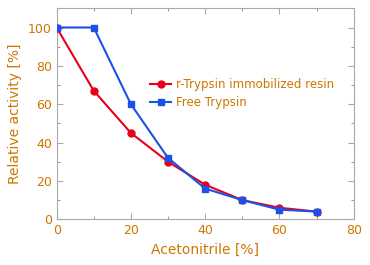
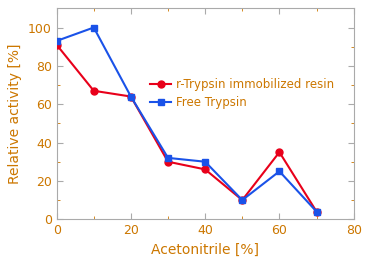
r-Trypsin immobilized resin/0: 100 -> 91
Free Trypsin/0: 100 -> 93
r-Trypsin immobilized resin/20: 45 -> 64
Free Trypsin/20: 60 -> 64
r-Trypsin immobilized resin/40: 18 -> 26
Free Trypsin/40: 16 -> 30
r-Trypsin immobilized resin/60: 6 -> 35
Free Trypsin/60: 5 -> 25
